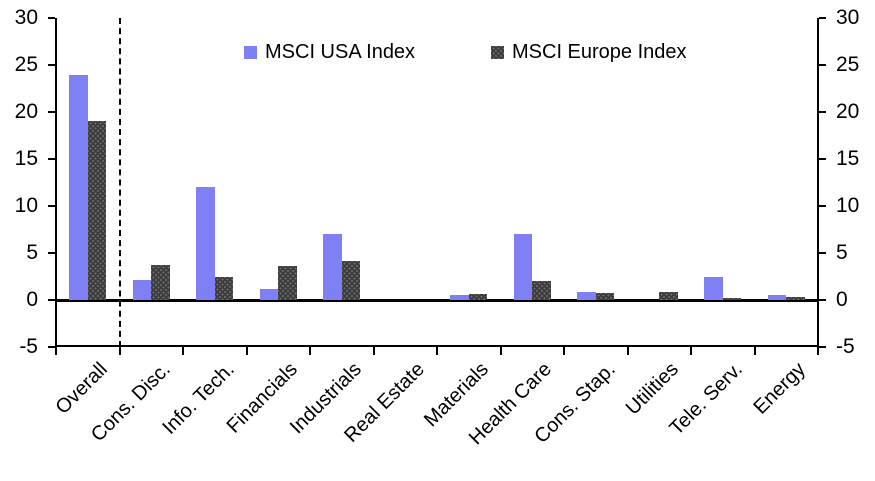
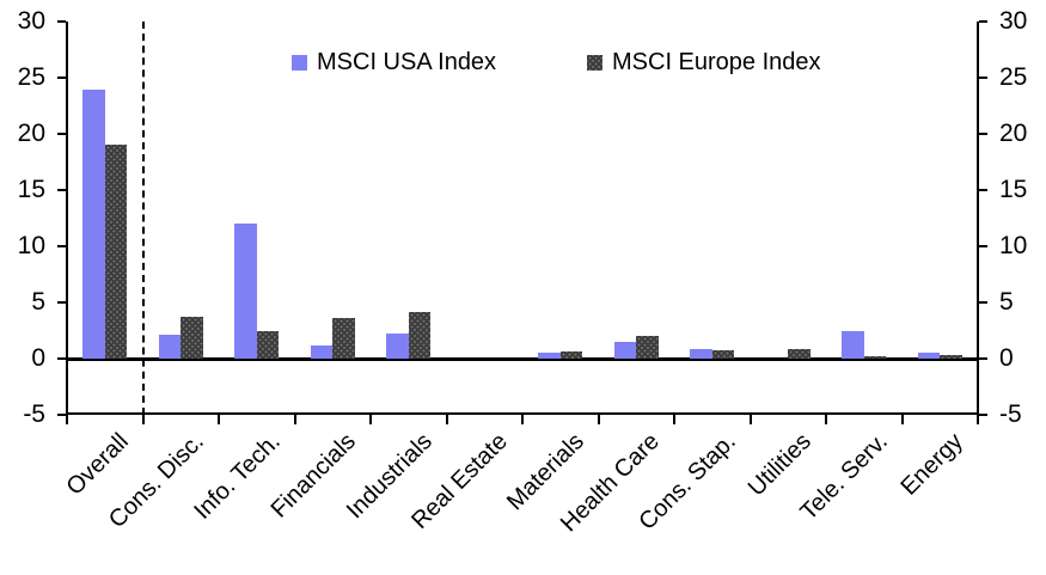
MSCI USA Index/Industrials: 7 -> 2
MSCI USA Index/Health Care: 7 -> 2
